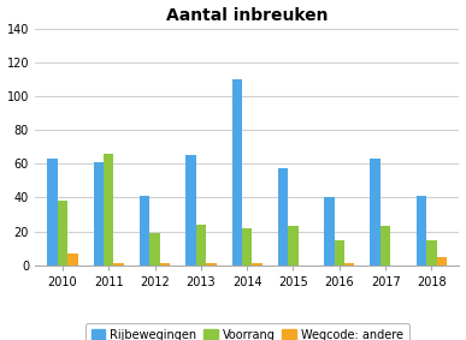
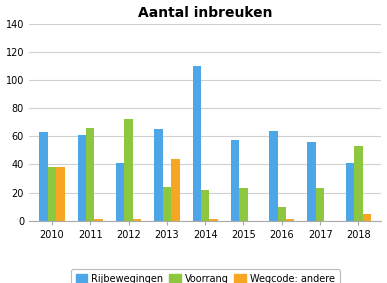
Wegcode: andere/2010: 7 -> 38
Voorrang/2012: 19 -> 72
Wegcode: andere/2013: 1 -> 44
Rijbewegingen/2016: 40 -> 64
Voorrang/2016: 15 -> 10
Rijbewegingen/2017: 63 -> 56
Voorrang/2018: 15 -> 53
